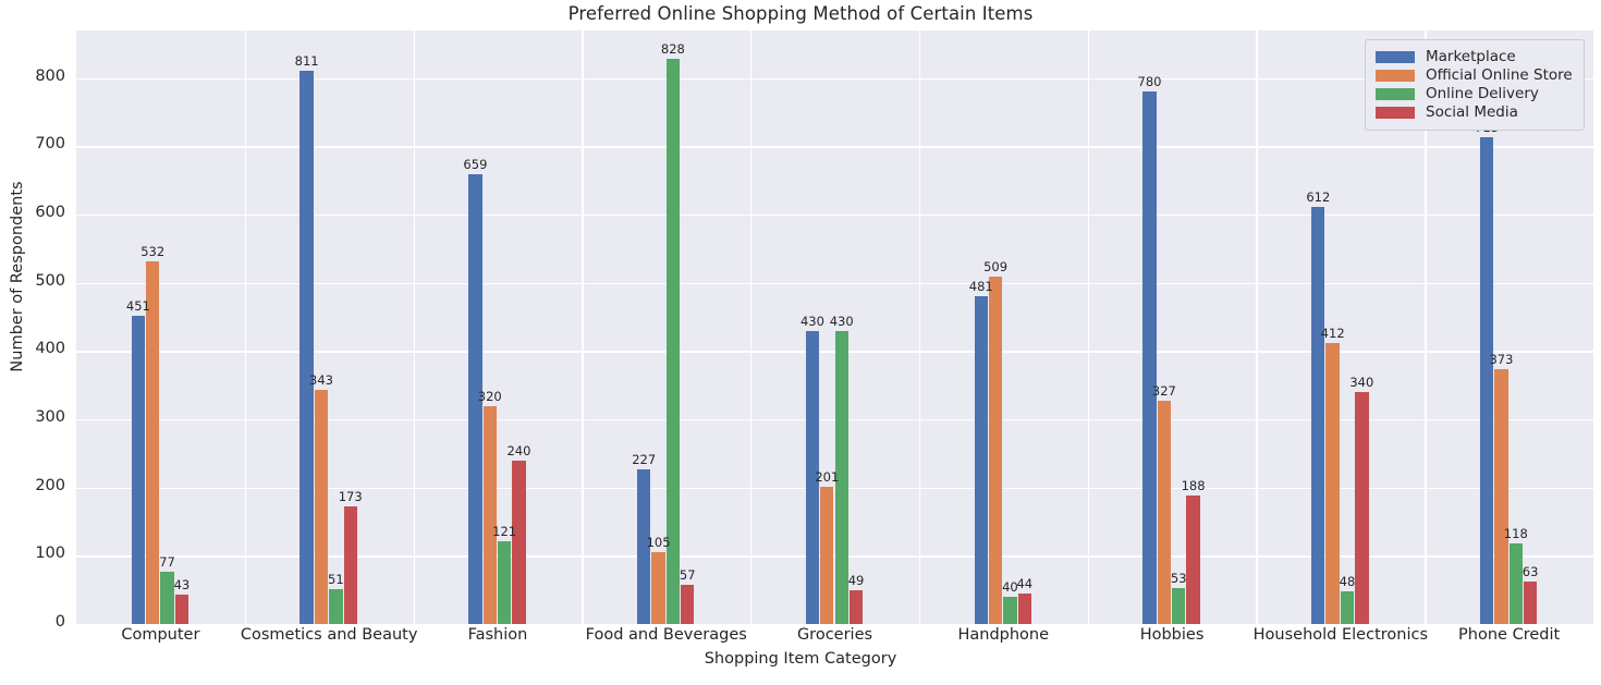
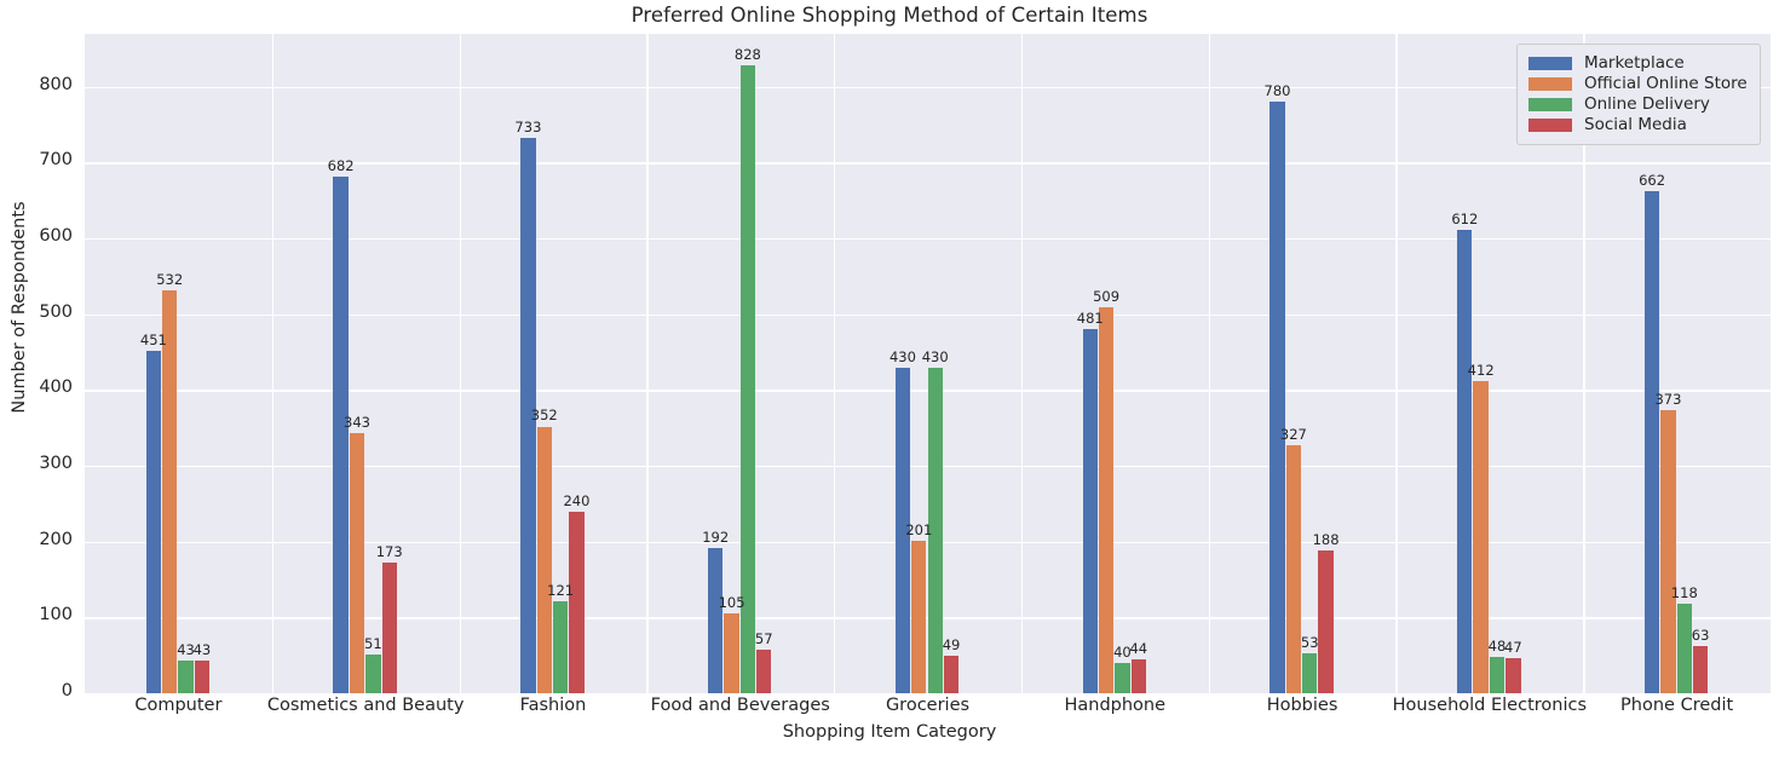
Online Delivery/Computer: 77 -> 43
Marketplace/Cosmetics and Beauty: 811 -> 682
Marketplace/Fashion: 659 -> 733
Official Online Store/Fashion: 320 -> 352
Marketplace/Food and Beverages: 227 -> 192
Social Media/Household Electronics: 340 -> 47
Marketplace/Phone Credit: 713 -> 662
